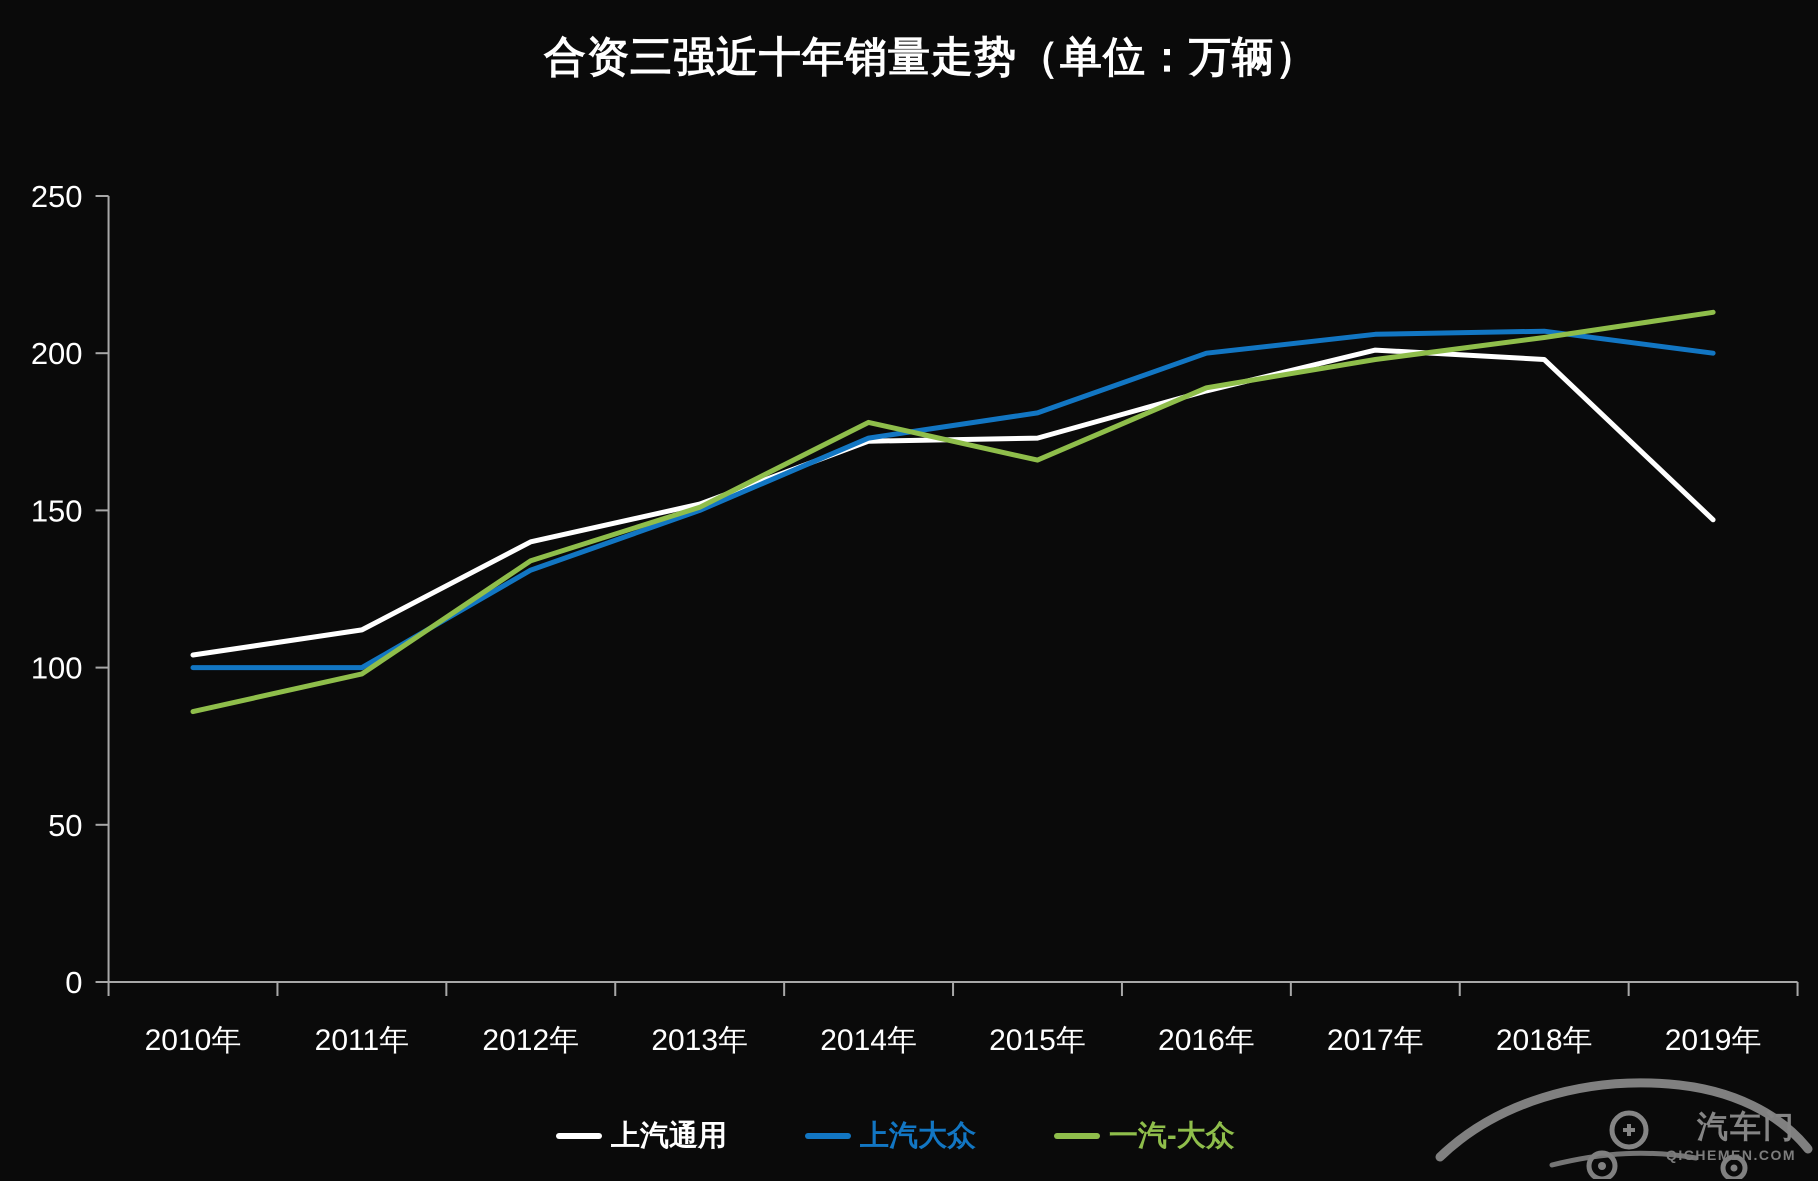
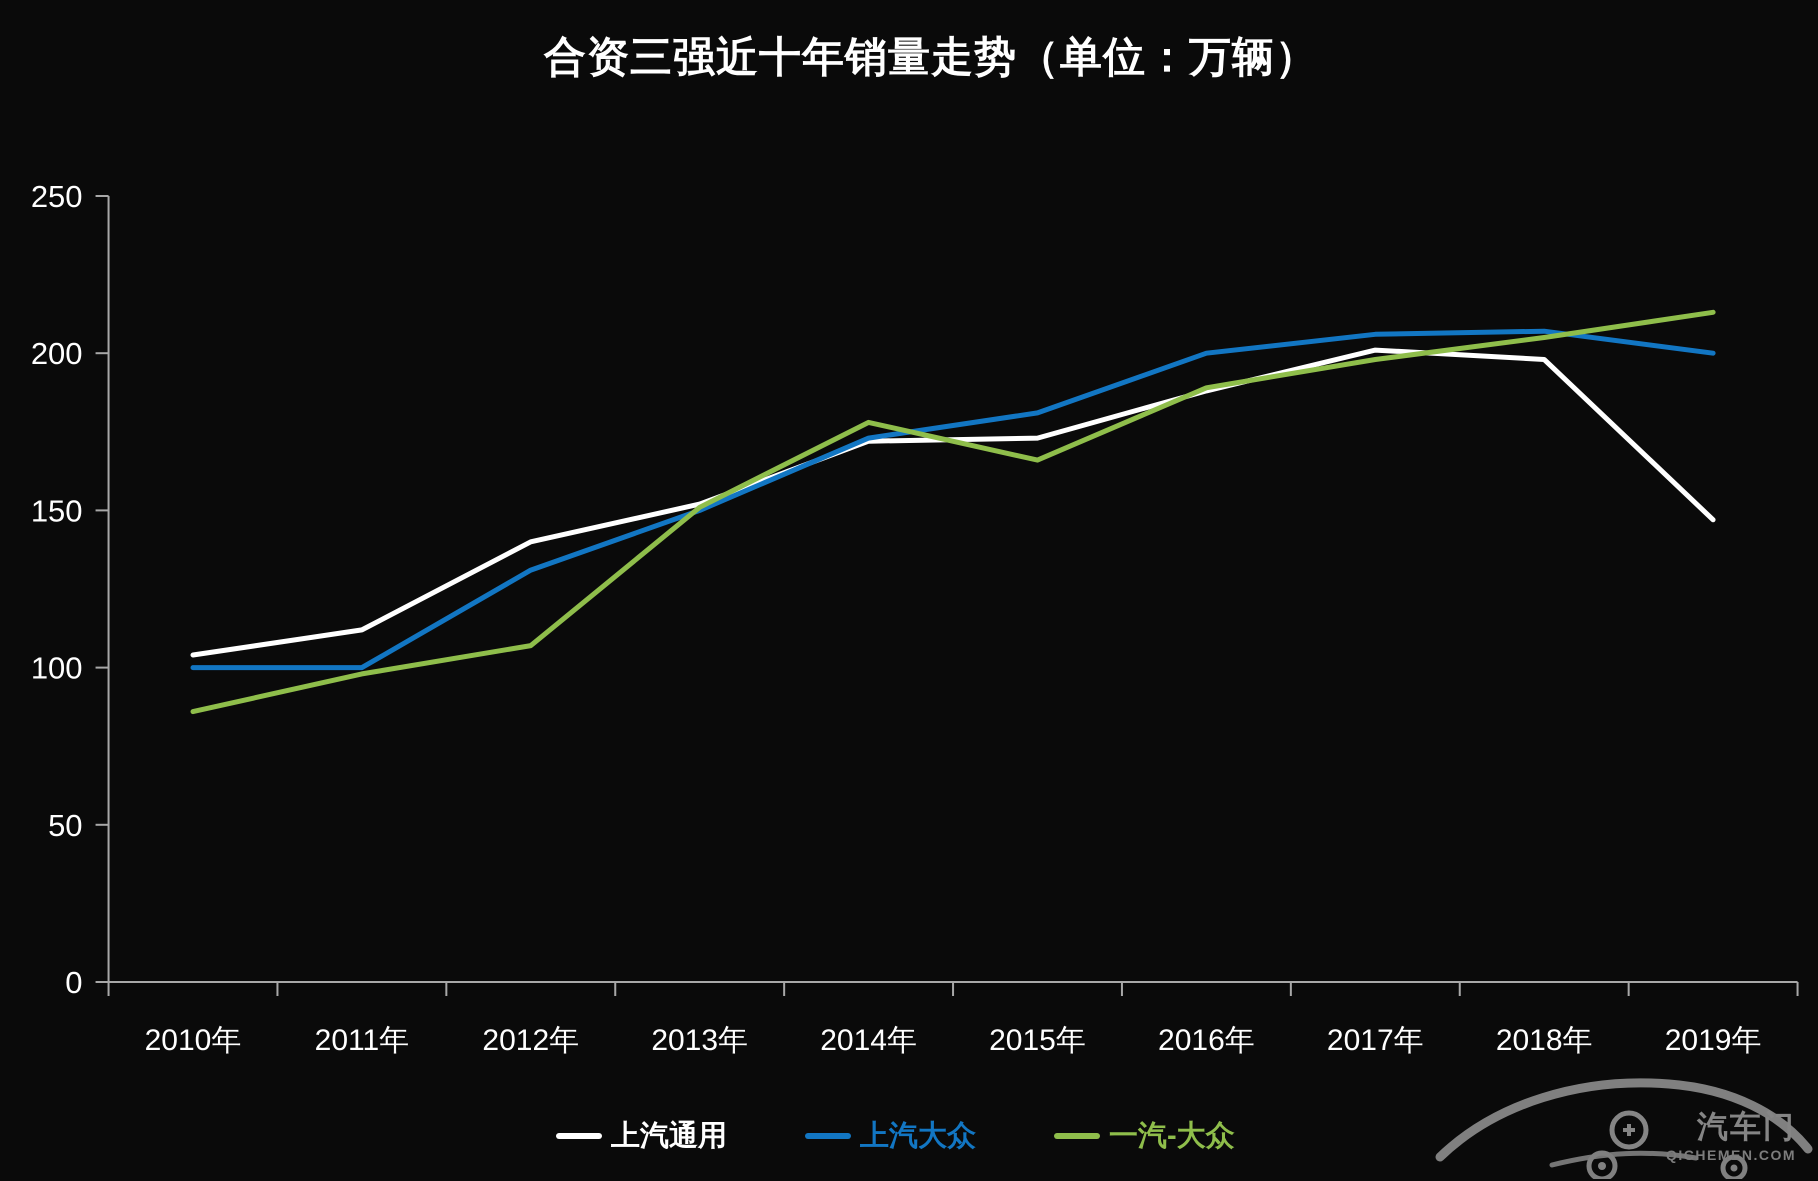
一汽-大众/2012年: 134 -> 107
